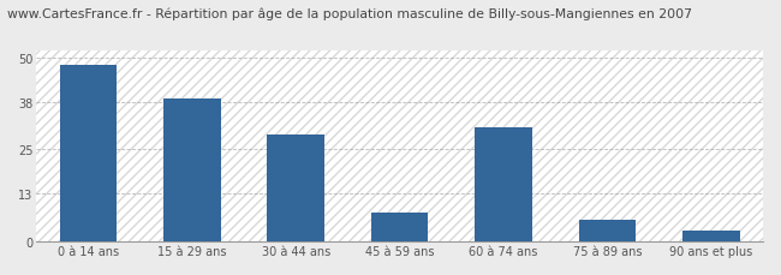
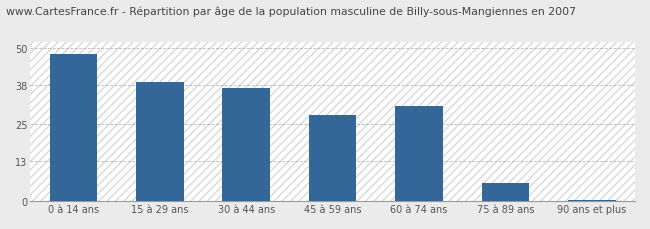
30 à 44 ans: 29.0 -> 37.0
45 à 59 ans: 8.0 -> 28.0
90 ans et plus: 3.0 -> 0.5
